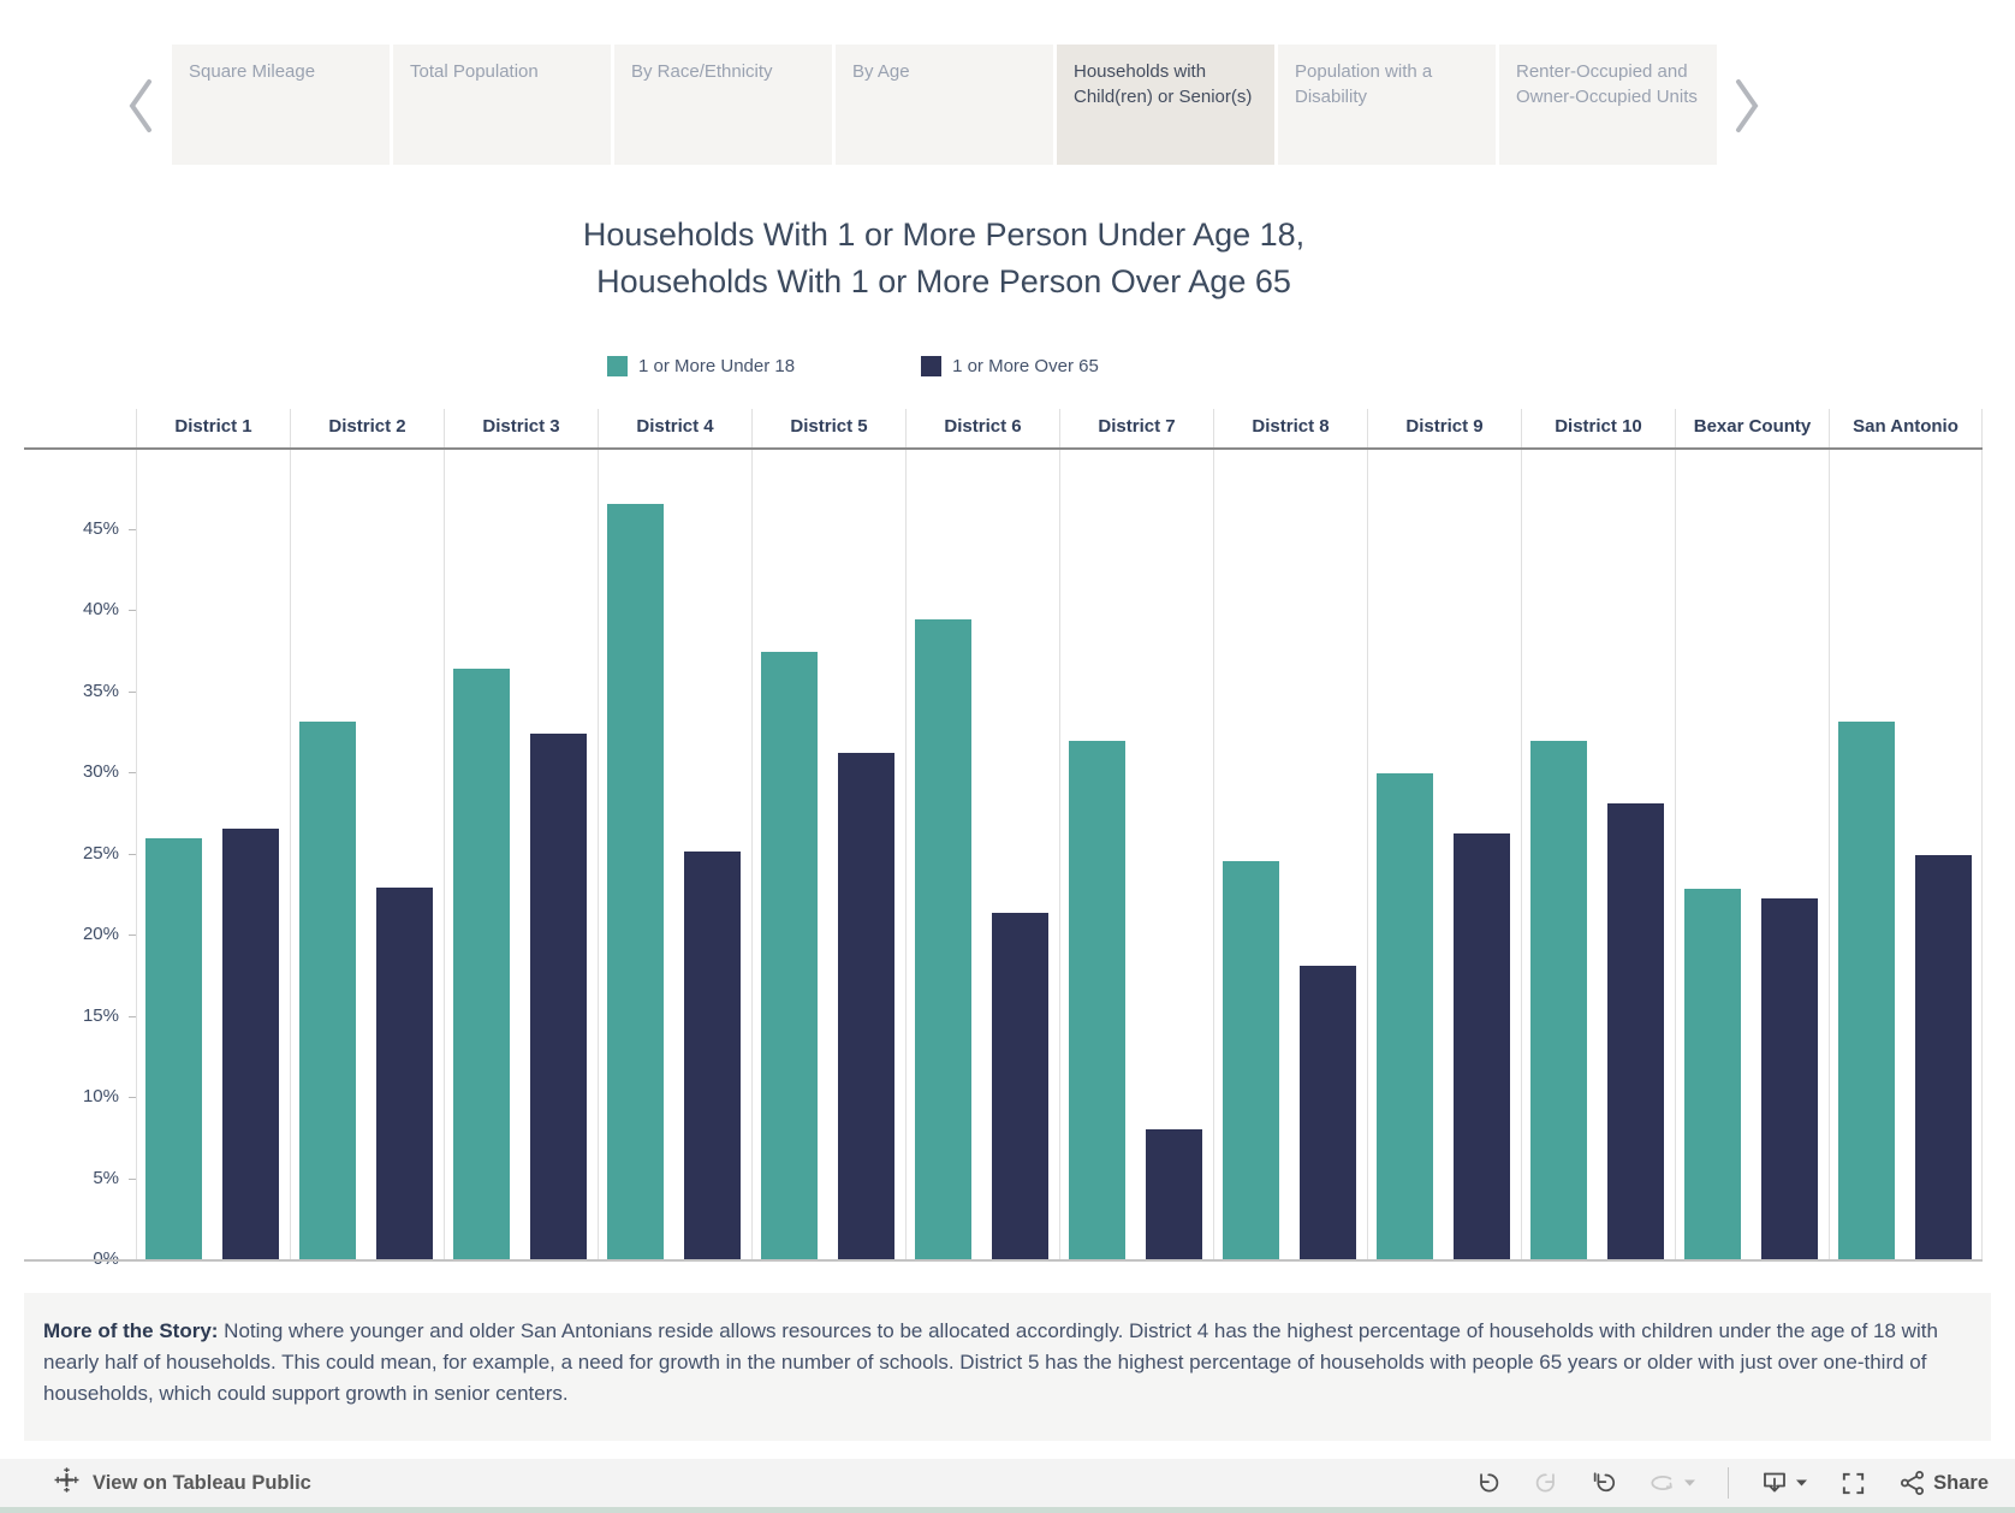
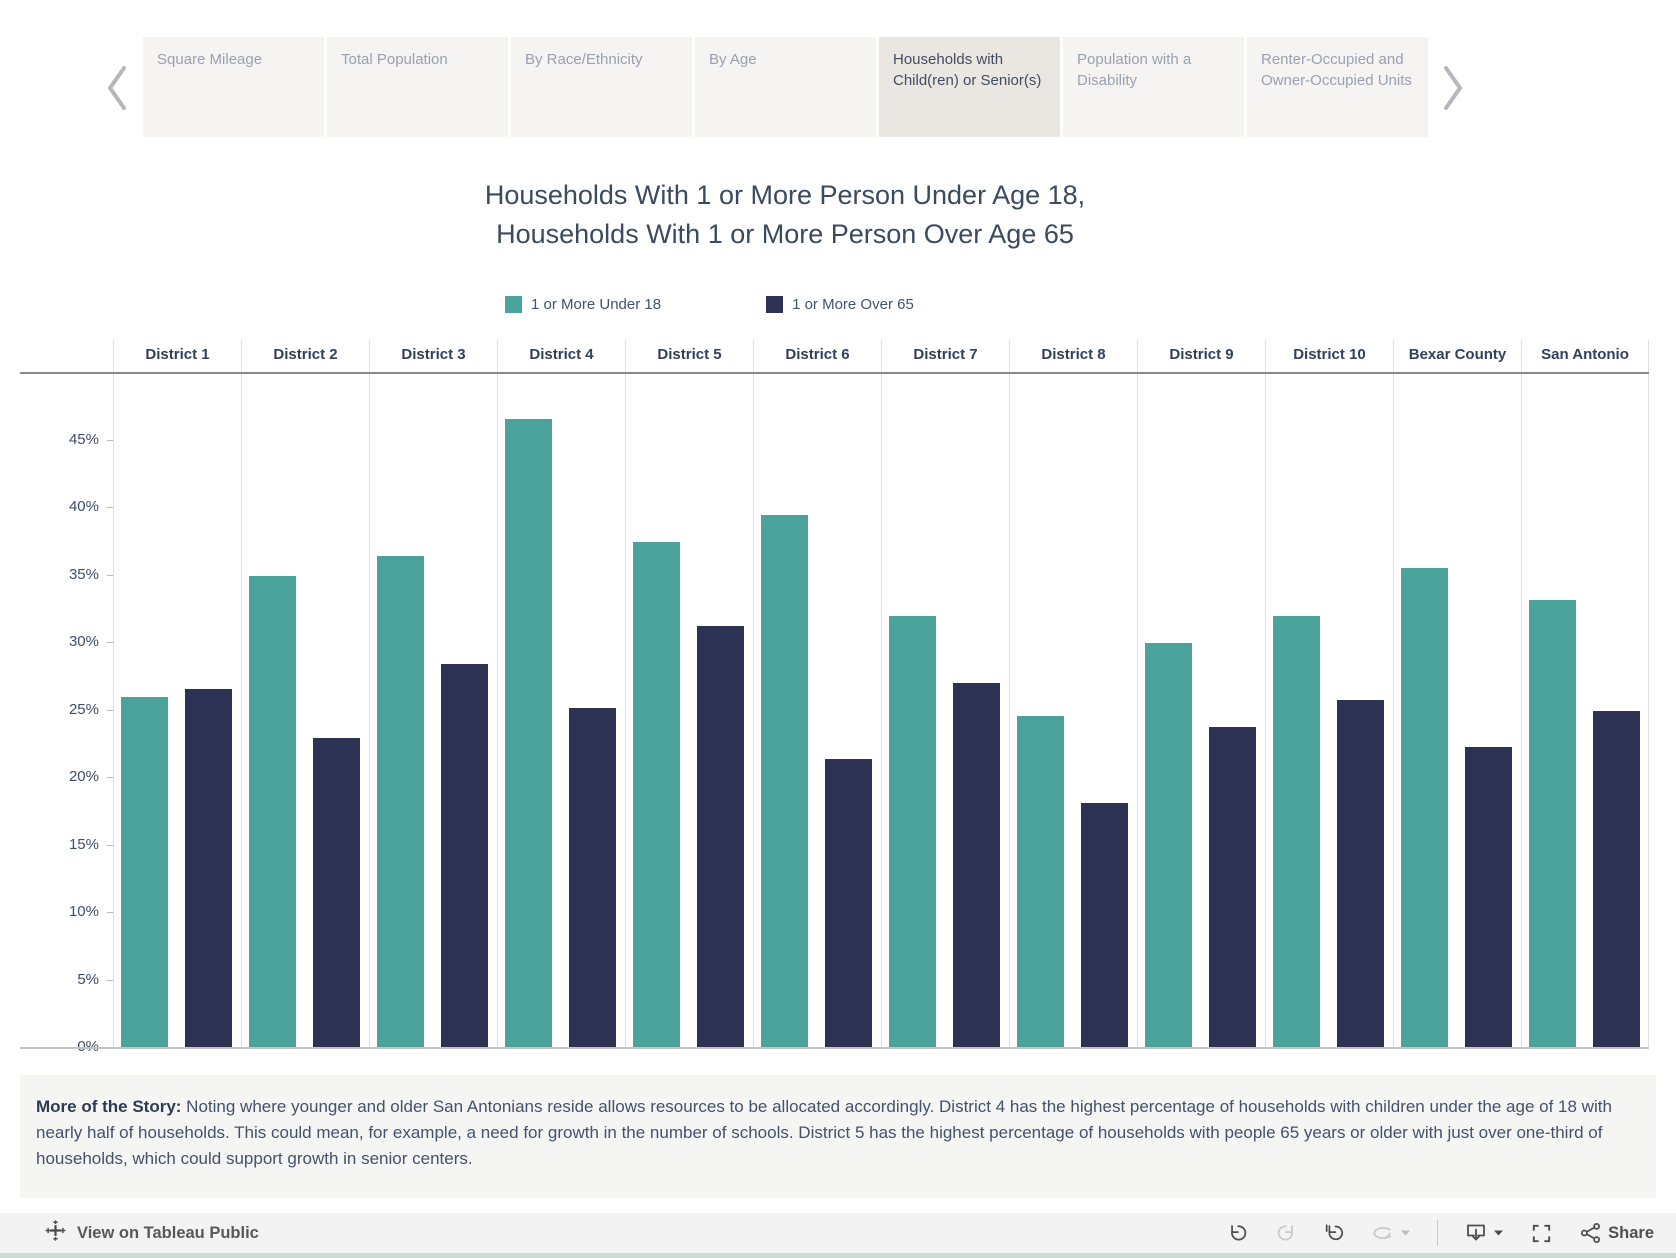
1 or More Under 18/District 2: 33.1% -> 34.9%
1 or More Over 65/District 3: 32.4% -> 28.4%
1 or More Over 65/District 7: 8.0% -> 27.0%
1 or More Over 65/District 9: 26.2% -> 23.7%
1 or More Over 65/District 10: 28.1% -> 25.7%
1 or More Under 18/Bexar County: 22.8% -> 35.5%
